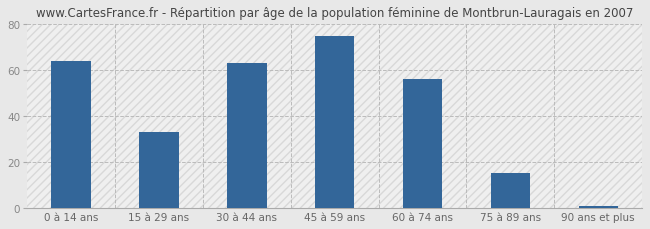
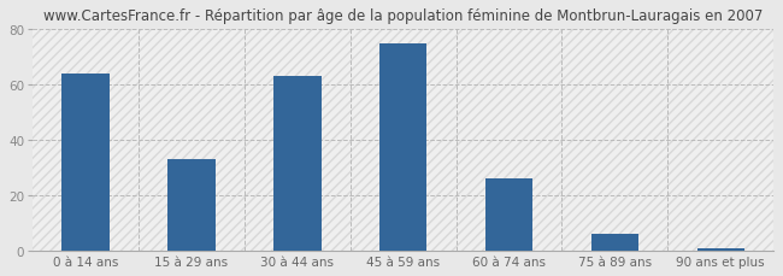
60 à 74 ans: 56 -> 26
75 à 89 ans: 15 -> 6
